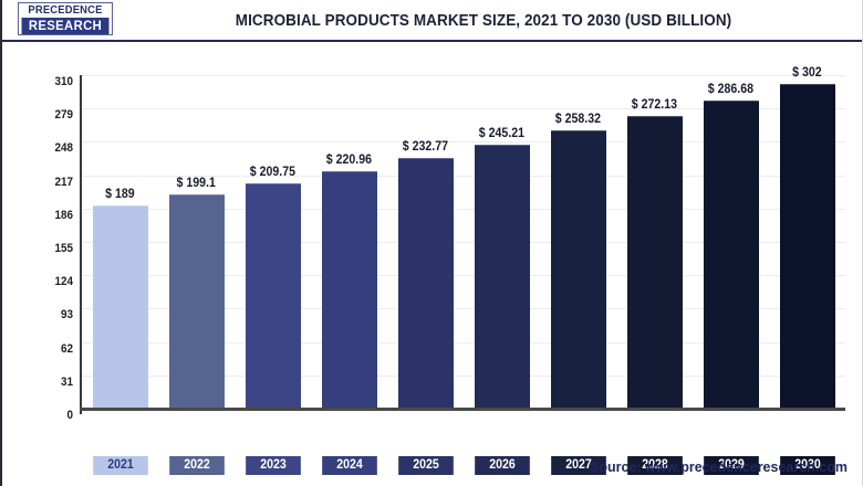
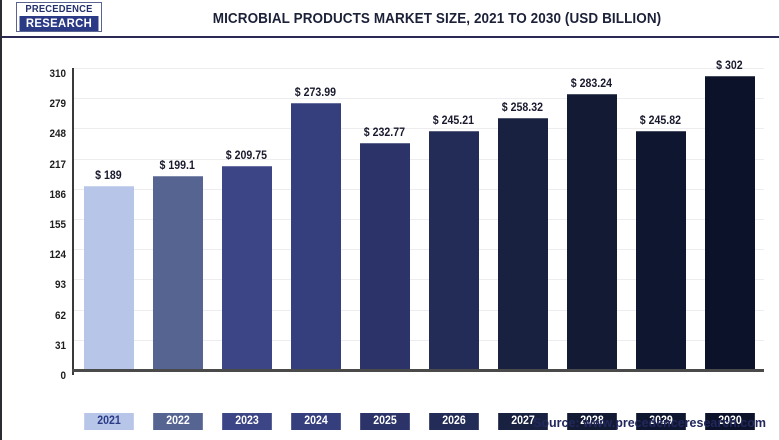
2024: 220.96 -> 273.99
2028: 272.13 -> 283.24
2029: 286.68 -> 245.82
